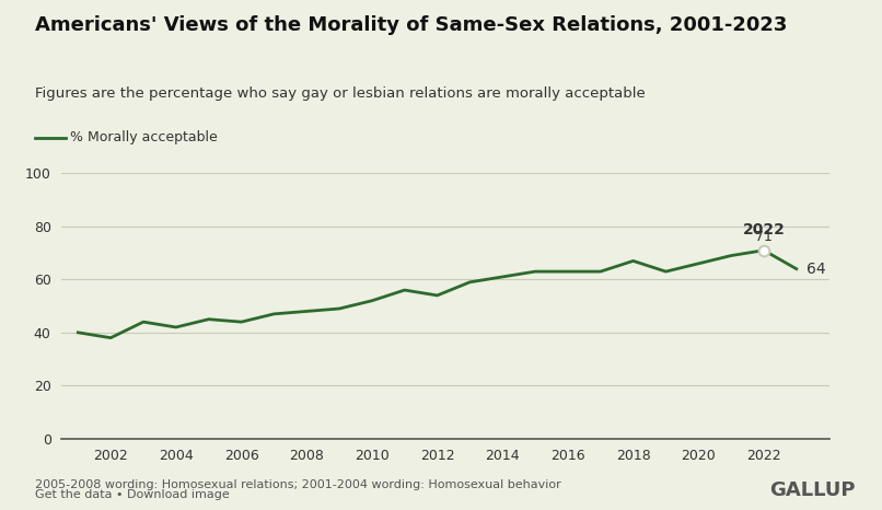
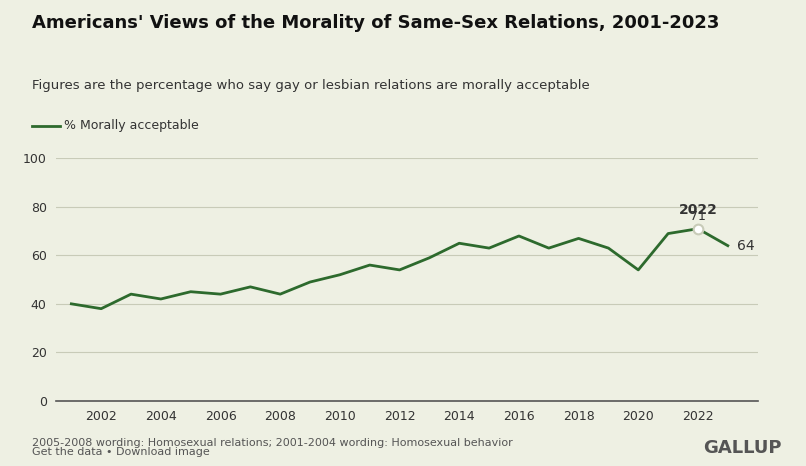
2008: 48 -> 44
2014: 61 -> 65
2016: 63 -> 68
2020: 66 -> 54
